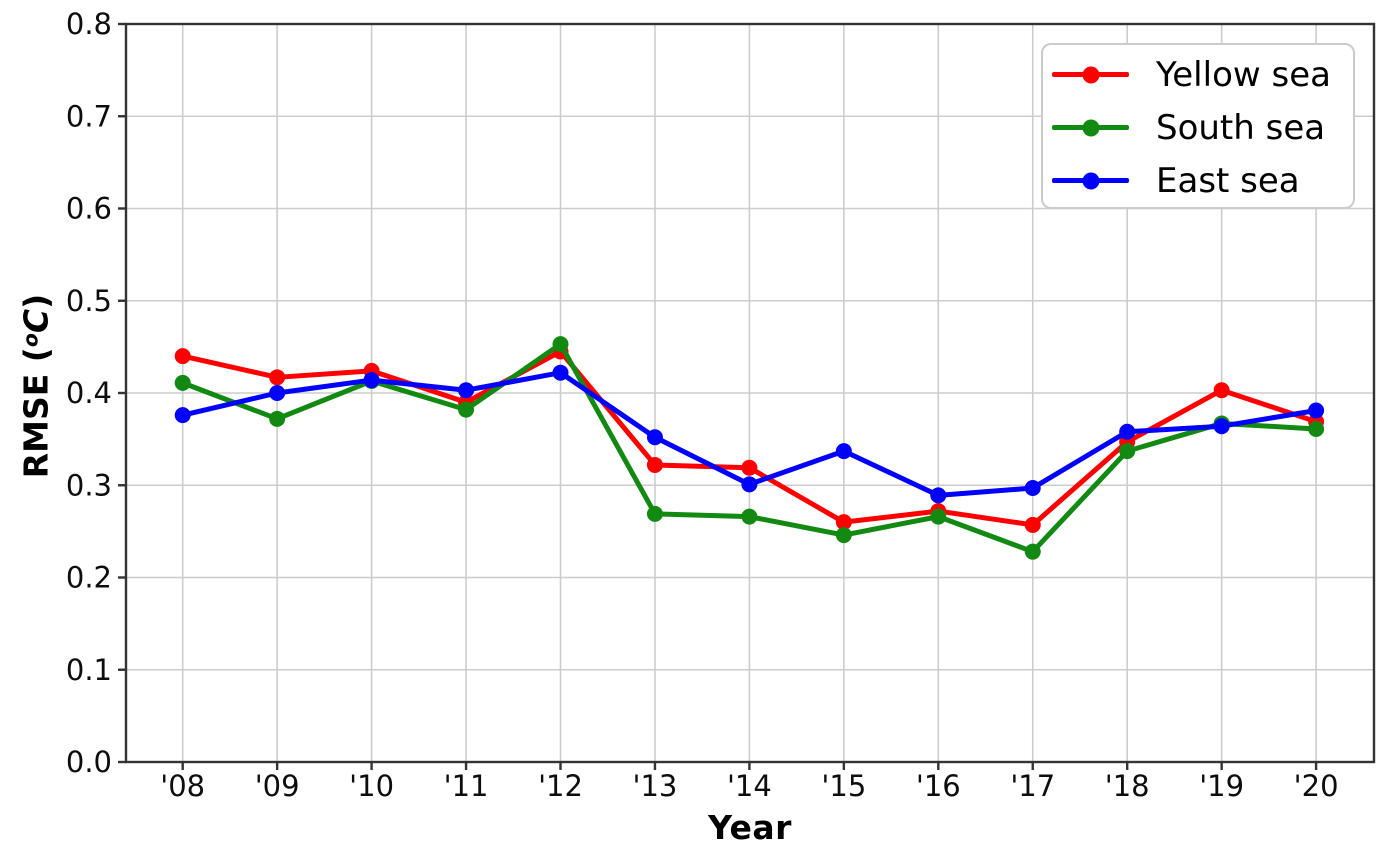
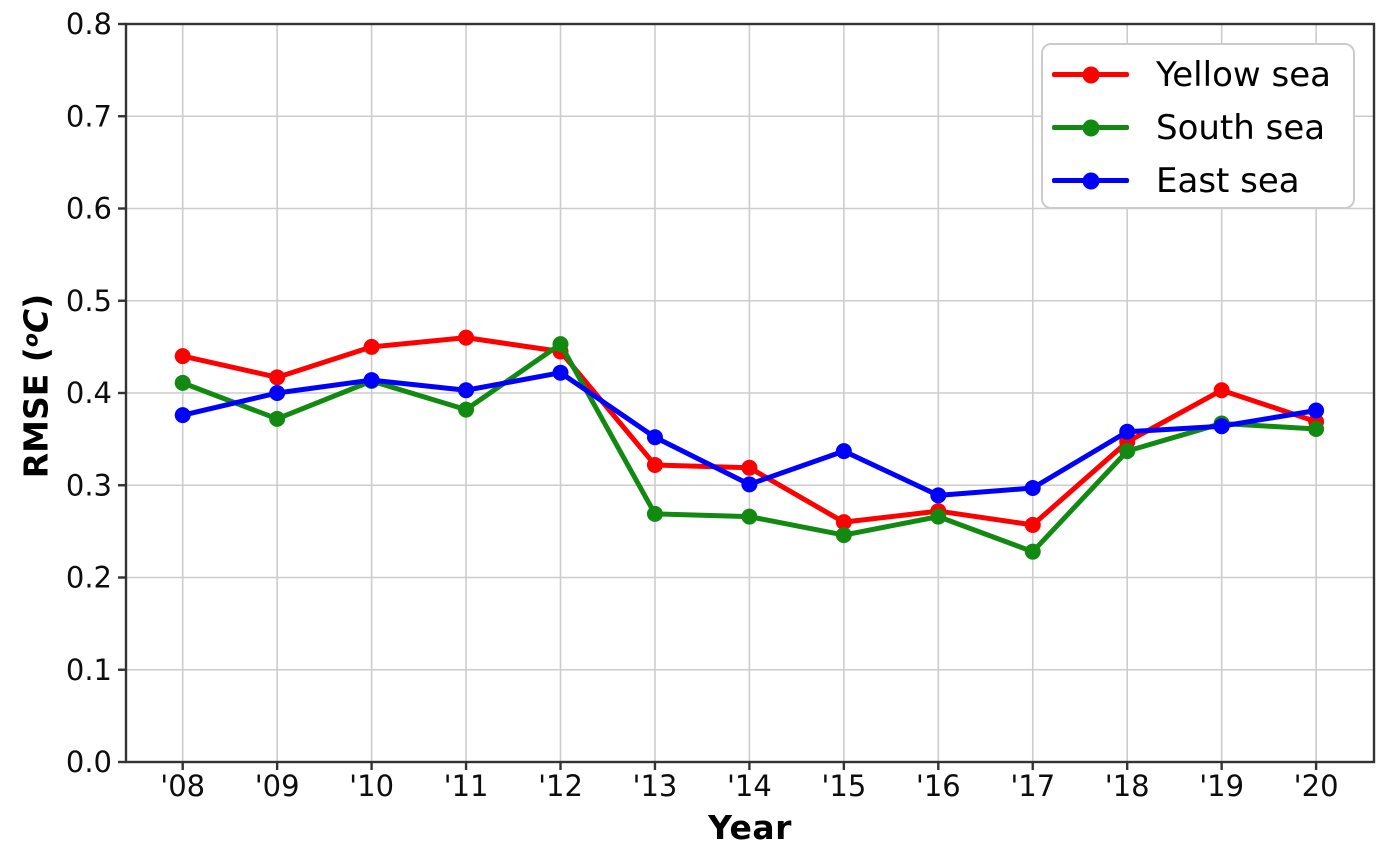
Yellow sea/'10: 0.42 -> 0.45
Yellow sea/'11: 0.39 -> 0.46
